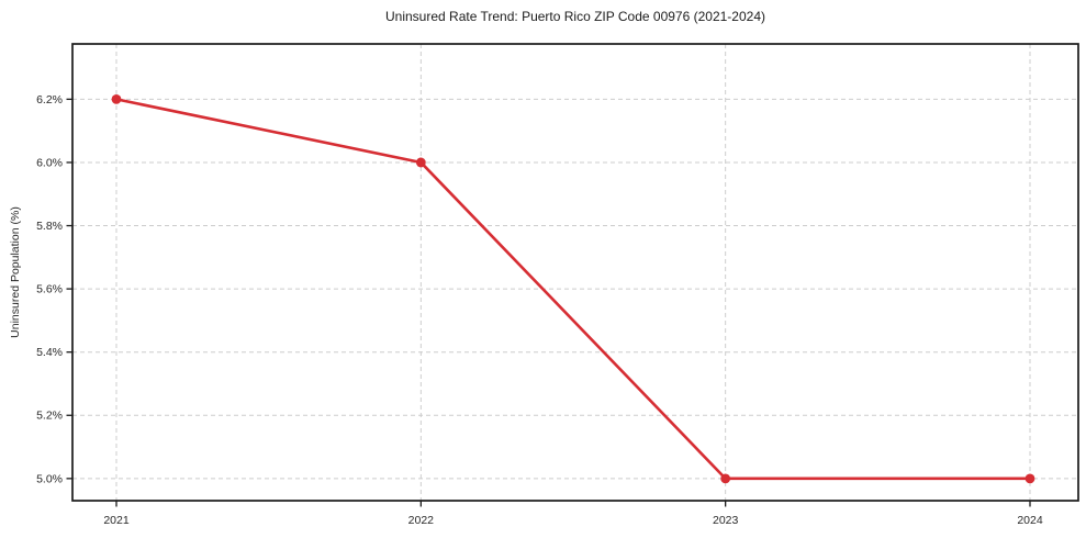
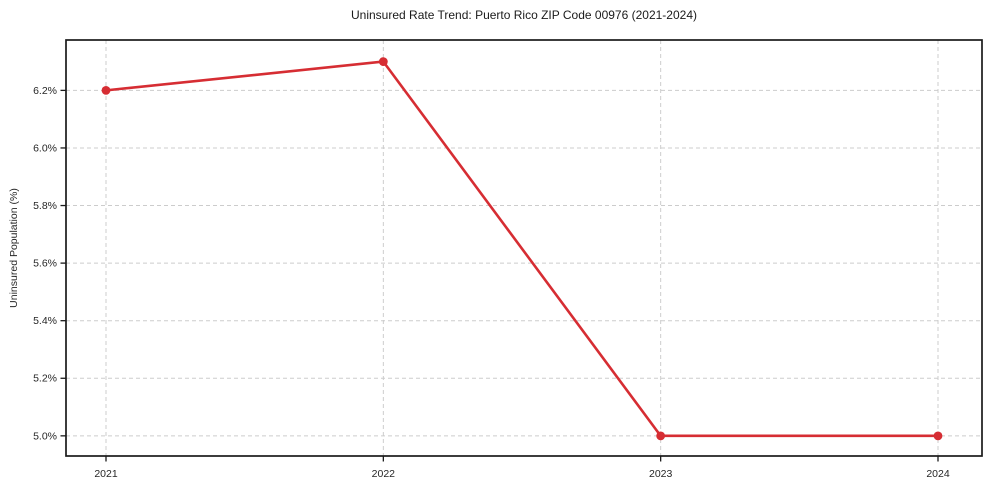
2022: 6.0% -> 6.3%
